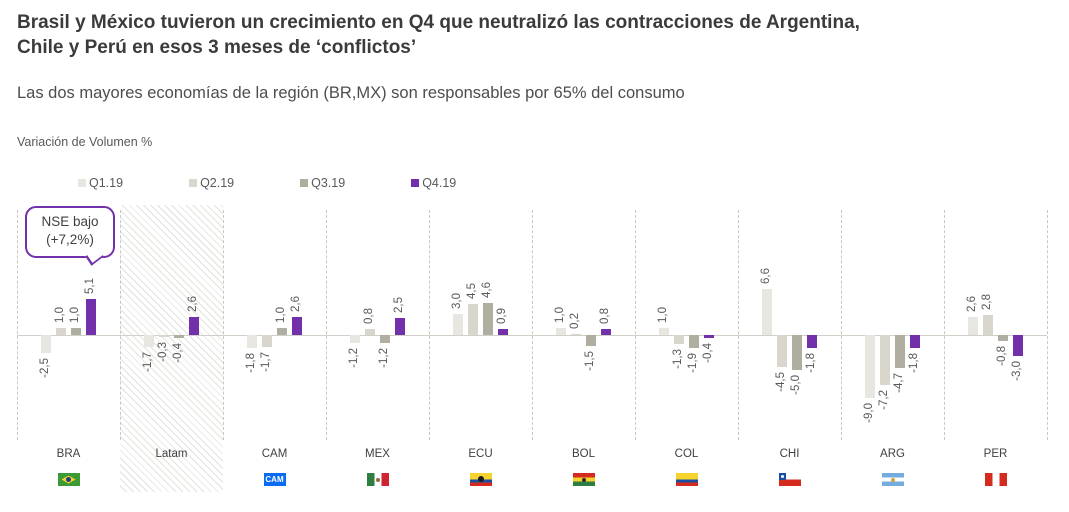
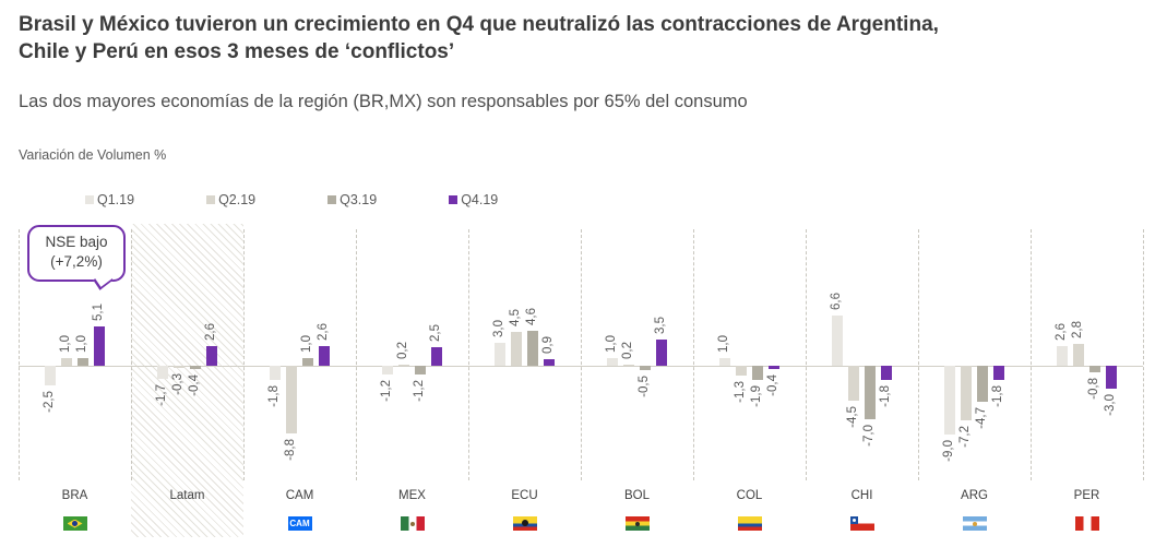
Q2.19/CAM: -1,7 -> -8,8
Q2.19/MEX: 0,8 -> 0,2
Q3.19/BOL: -1,5 -> -0,5
Q4.19/BOL: 0,8 -> 3,5
Q3.19/CHI: -5,0 -> -7,0
